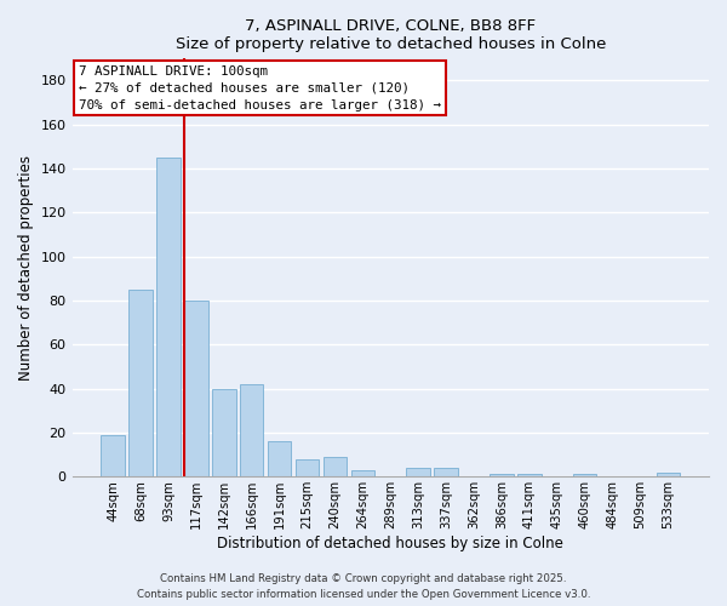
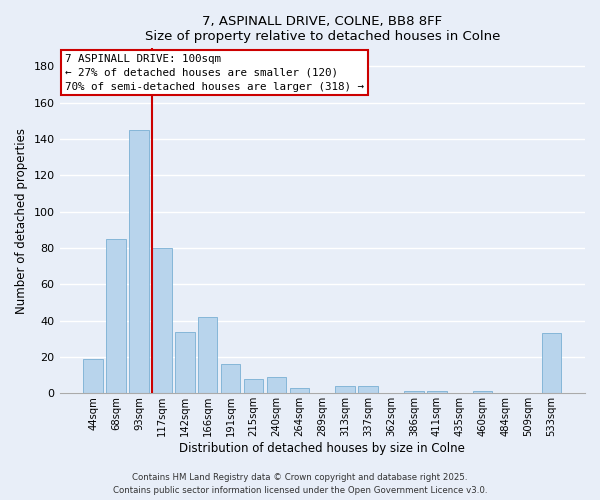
142sqm: 40 -> 34
533sqm: 2 -> 33
